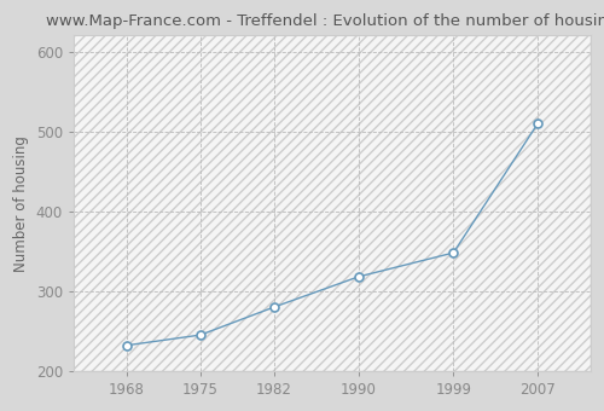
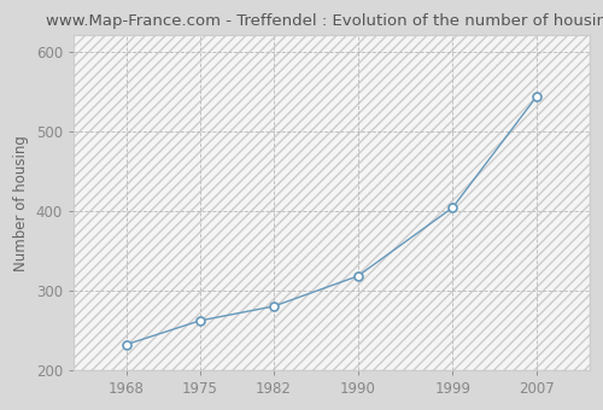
1975: 245 -> 262
1999: 348 -> 404
2007: 510 -> 544
